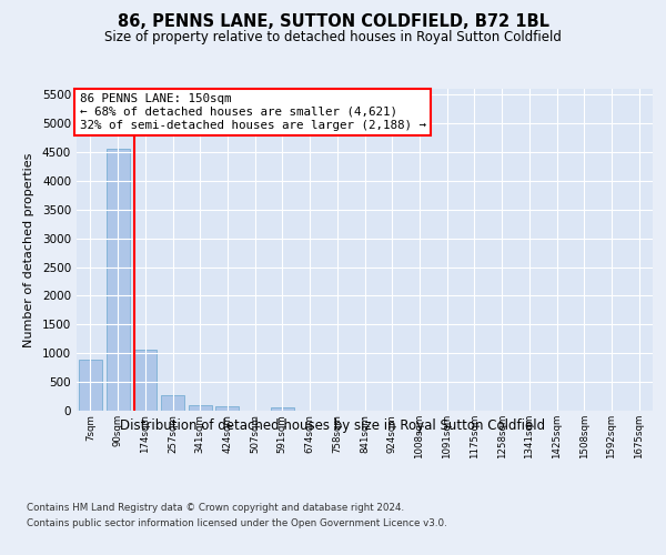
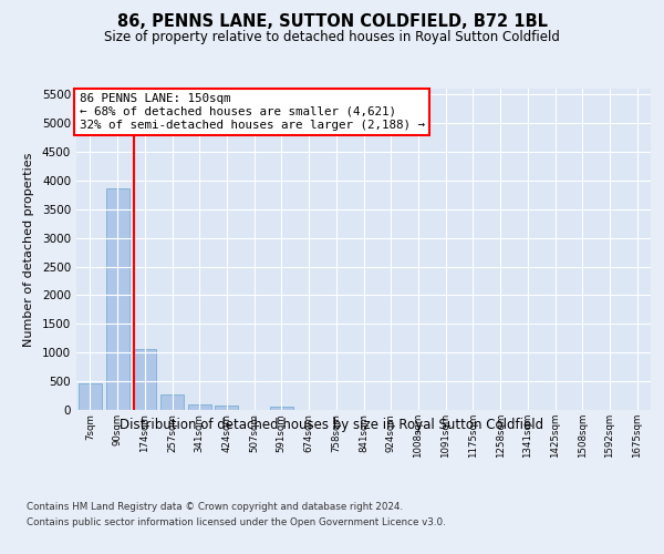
7sqm: 880 -> 460
90sqm: 4550 -> 3860
